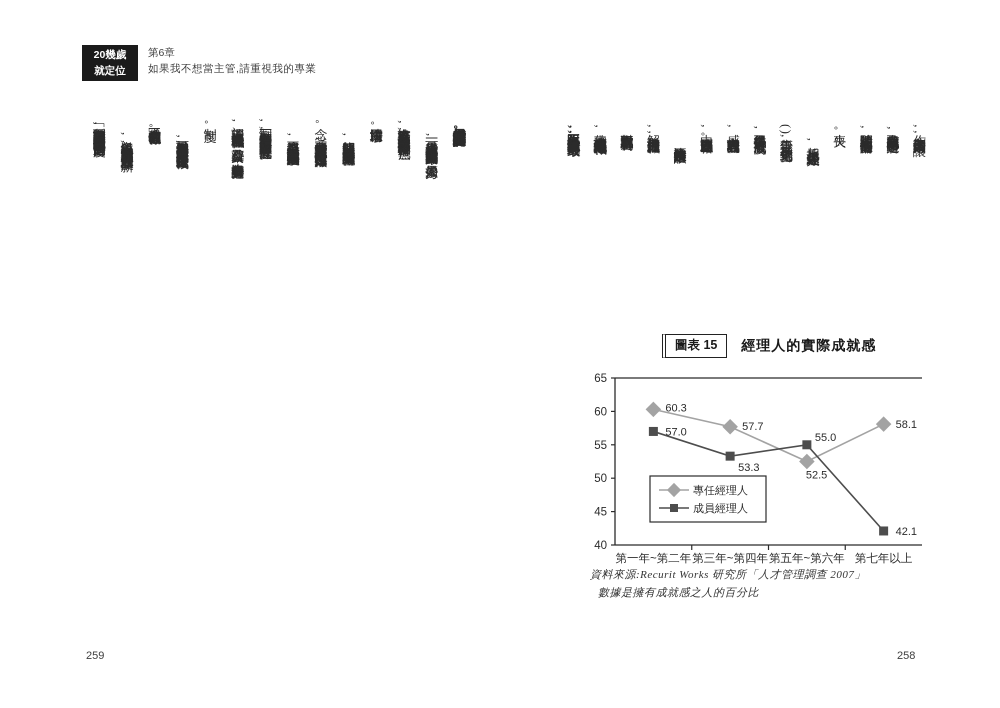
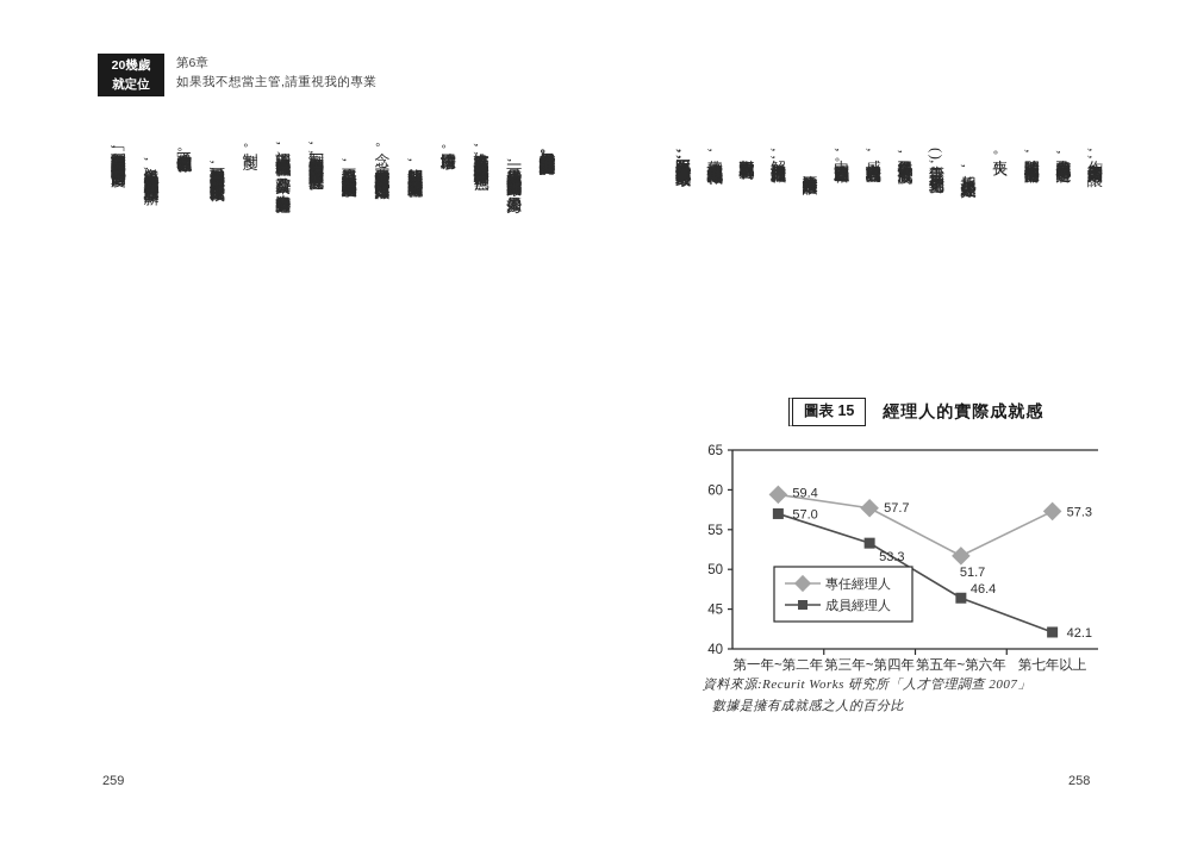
專任經理人/第一年~第二年: 60.3 -> 59.4
專任經理人/第五年~第六年: 52.5 -> 51.7
成員經理人/第五年~第六年: 55.0 -> 46.4
專任經理人/第七年以上: 58.1 -> 57.3
